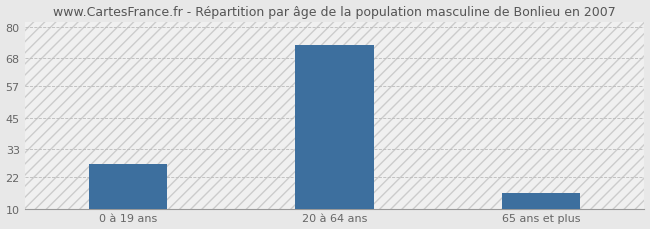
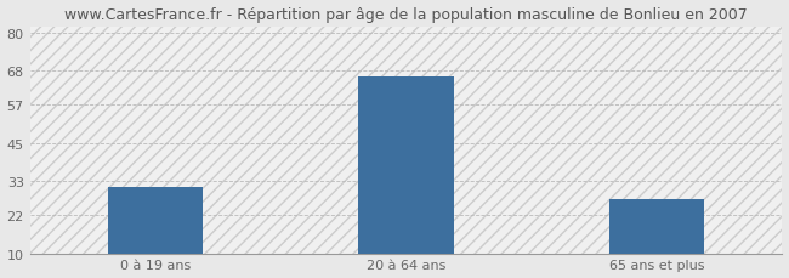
0 à 19 ans: 27 -> 31
20 à 64 ans: 73 -> 66
65 ans et plus: 16 -> 27
